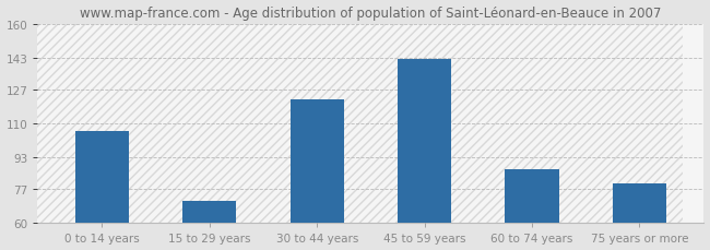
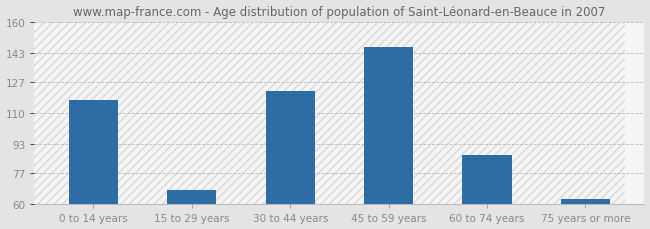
0 to 14 years: 106 -> 117
15 to 29 years: 71 -> 68
45 to 59 years: 142 -> 146
75 years or more: 80 -> 63
